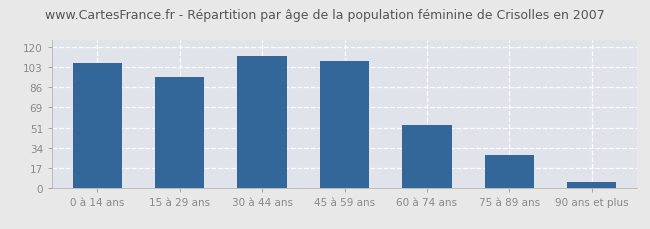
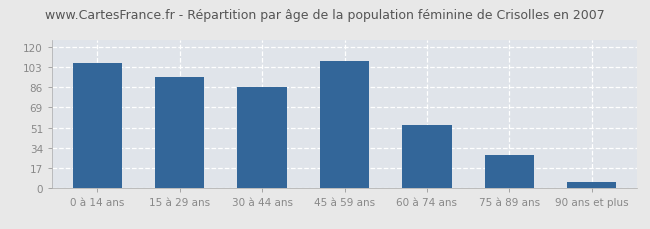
30 à 44 ans: 113 -> 86
